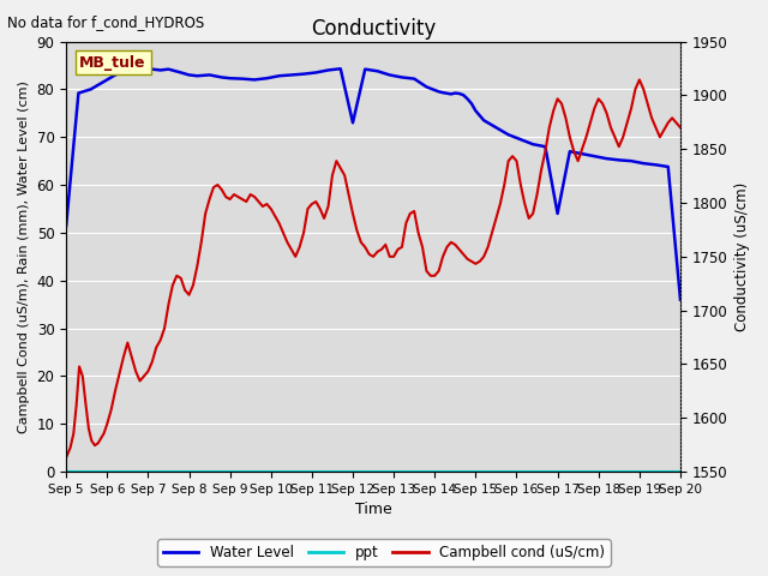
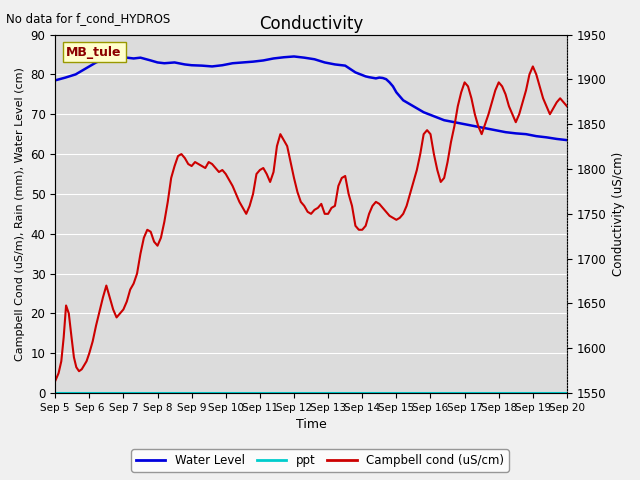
Water Level/Sep 5: 51.5 -> 78.5
Water Level/Sep 12: 73.0 -> 84.5
Water Level/Sep 17: 54.0 -> 67.5
Water Level/Sep 20: 36.0 -> 63.5
